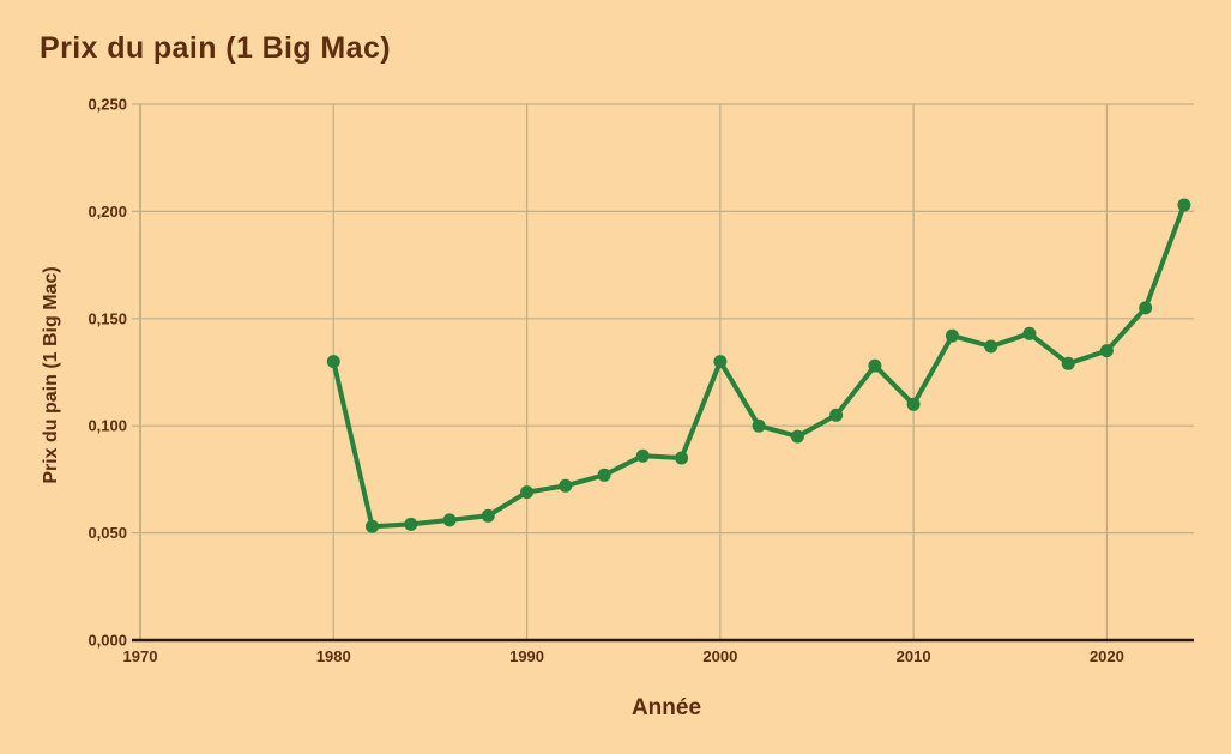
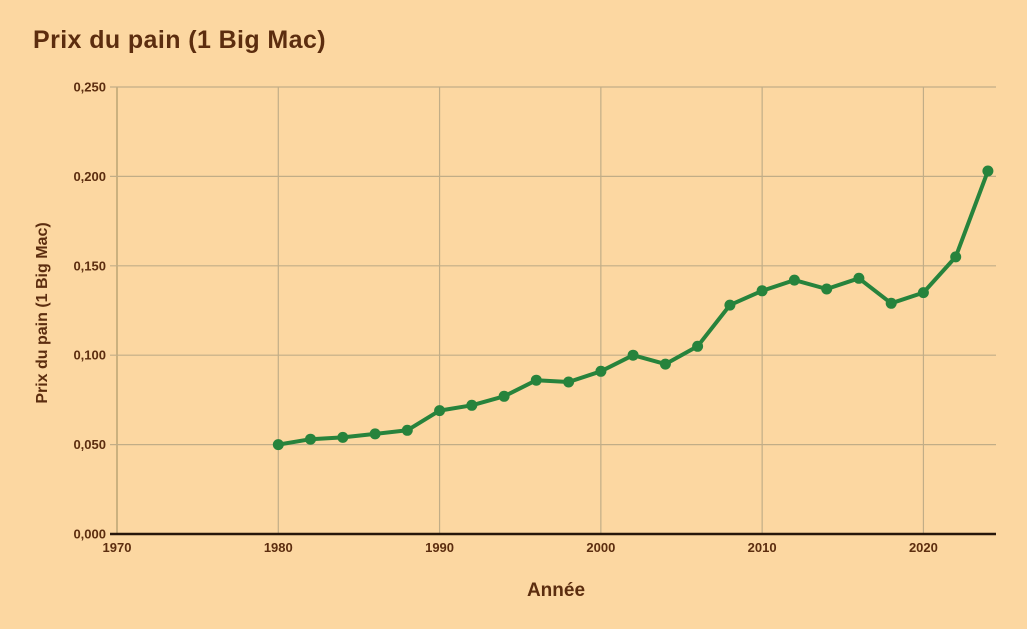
1980: 0,13 -> 0,05
2000: 0,13 -> 0,09
2010: 0,11 -> 0,14
